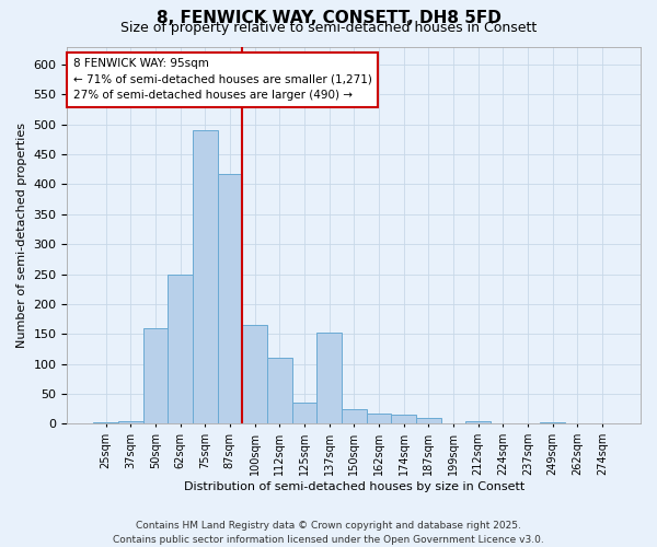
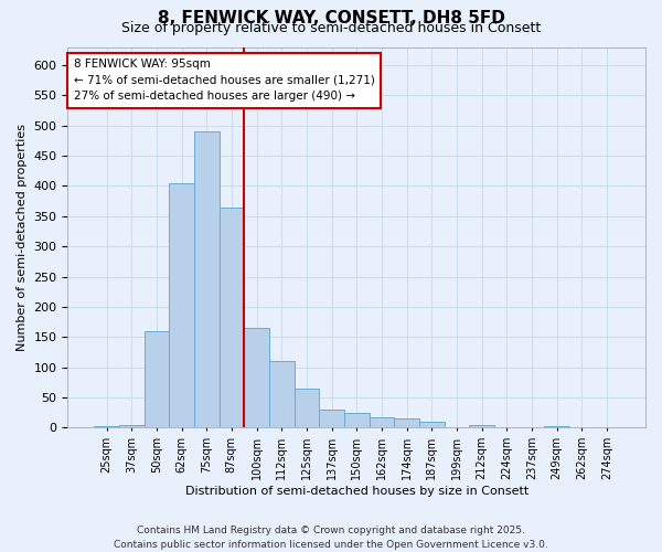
62sqm: 250 -> 405
87sqm: 418 -> 365
125sqm: 36 -> 65
137sqm: 152 -> 30
